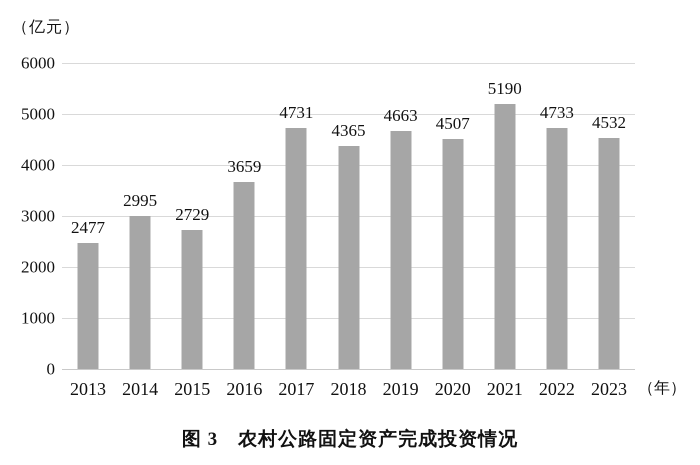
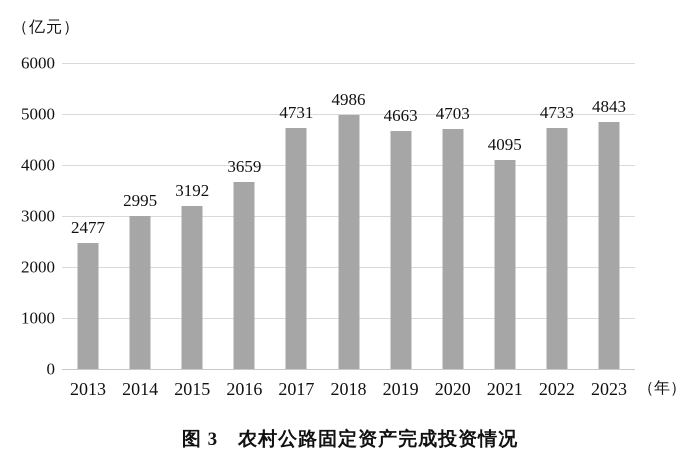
2015: 2729 -> 3192
2018: 4365 -> 4986
2020: 4507 -> 4703
2021: 5190 -> 4095
2023: 4532 -> 4843
